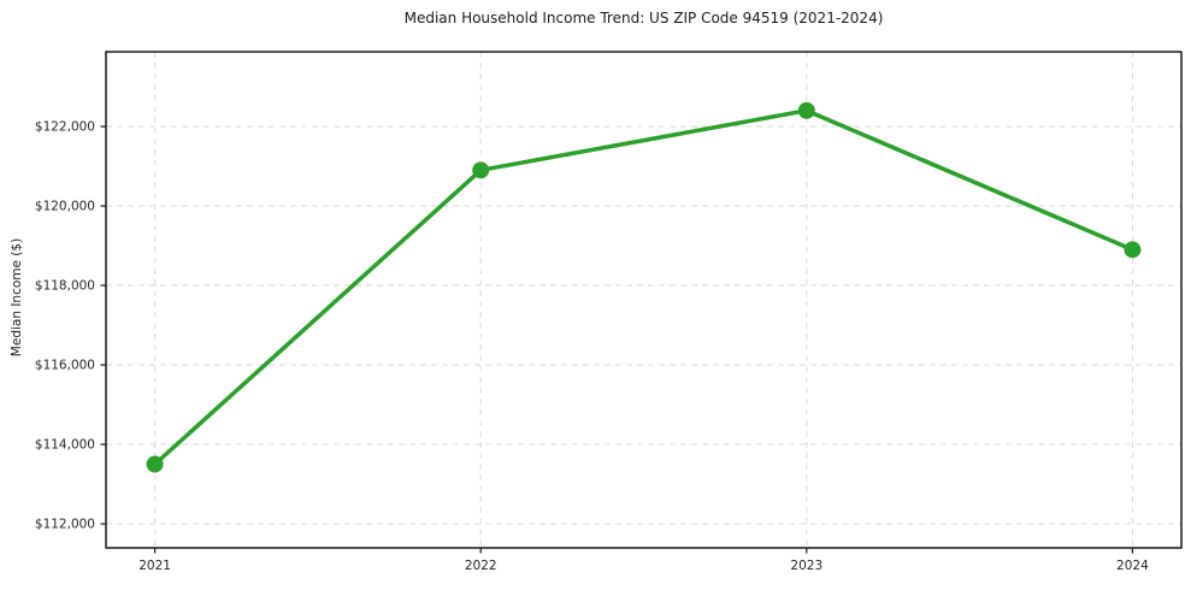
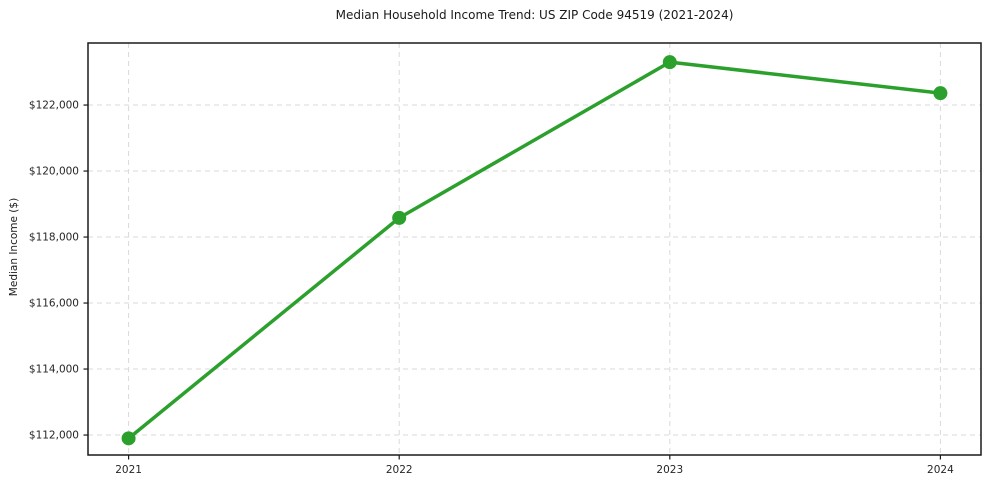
2021: $113500 -> $111900
2022: $120900 -> $118600
2023: $122400 -> $123300
2024: $118900 -> $122400
